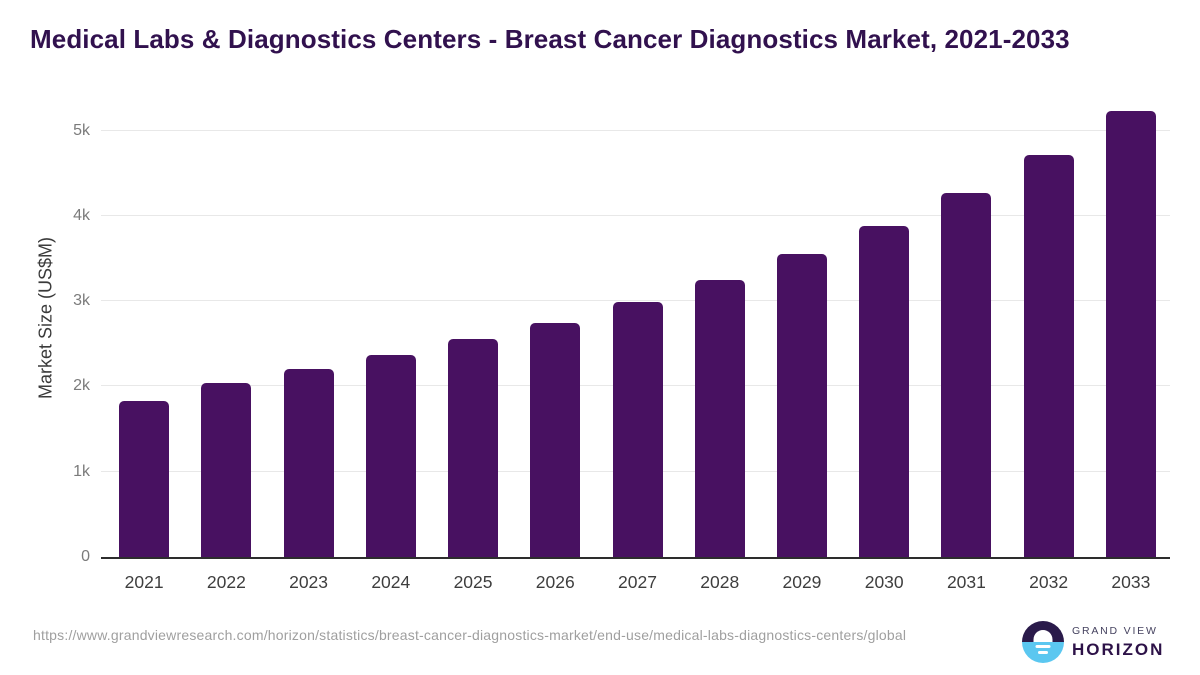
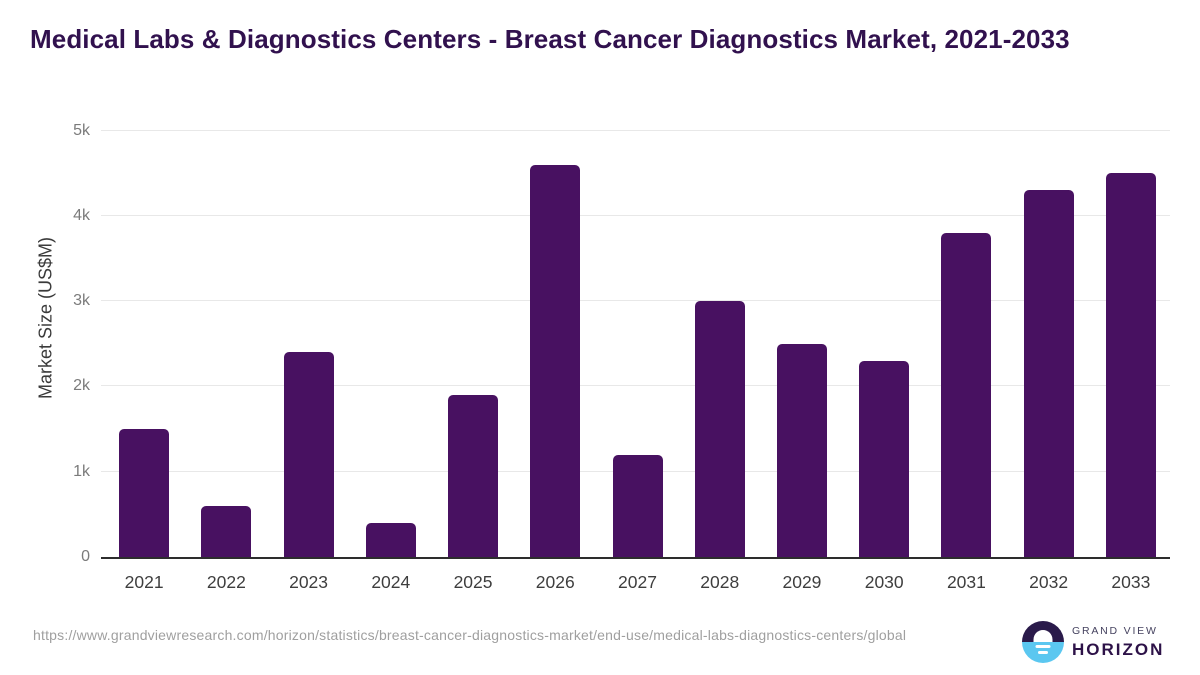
2021: 1.8k -> 1.5k
2022: 2.0k -> 0.6k
2023: 2.2k -> 2.4k
2024: 2.4k -> 0.4k
2025: 2.6k -> 1.9k
2026: 2.7k -> 4.6k
2027: 3.0k -> 1.2k
2028: 3.2k -> 3.0k
2029: 3.6k -> 2.5k
2030: 3.9k -> 2.3k
2031: 4.3k -> 3.8k
2032: 4.7k -> 4.3k
2033: 5.2k -> 4.5k
